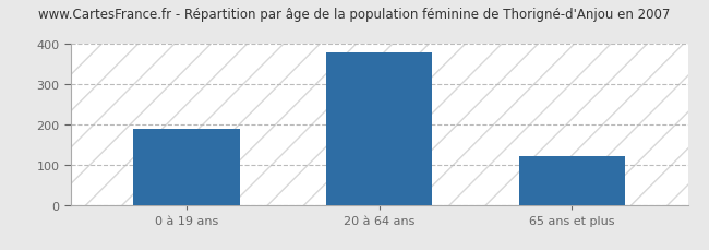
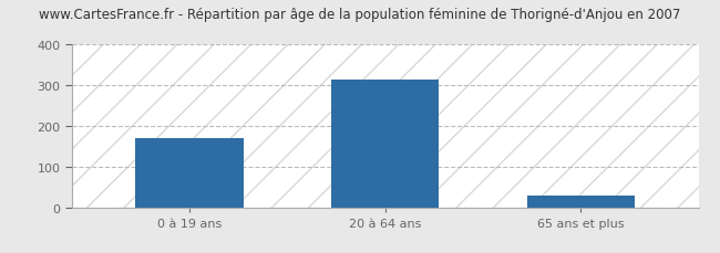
0 à 19 ans: 190 -> 170
20 à 64 ans: 380 -> 313
65 ans et plus: 120 -> 29
